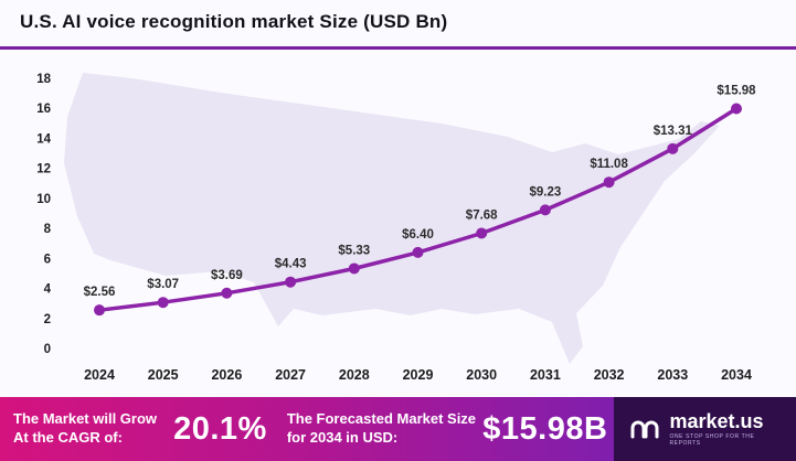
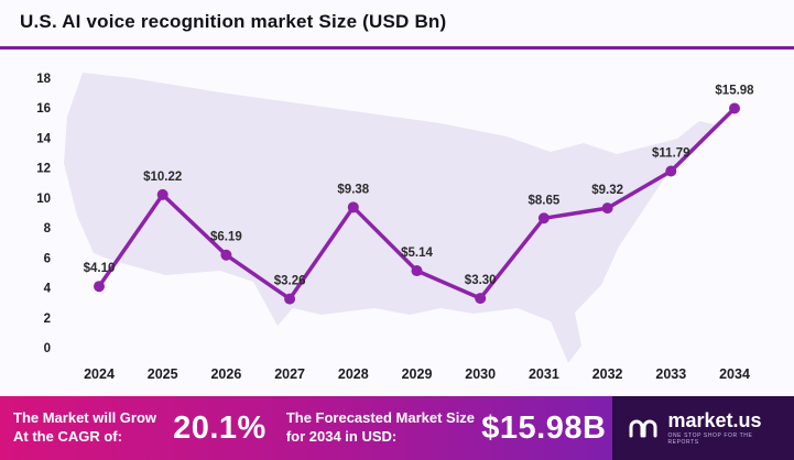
2024: $2.56 -> $4.10
2025: $3.07 -> $10.22
2026: $3.69 -> $6.19
2027: $4.43 -> $3.26
2028: $5.33 -> $9.38
2029: $6.40 -> $5.14
2030: $7.68 -> $3.30
2031: $9.23 -> $8.65
2032: $11.08 -> $9.32
2033: $13.31 -> $11.79
